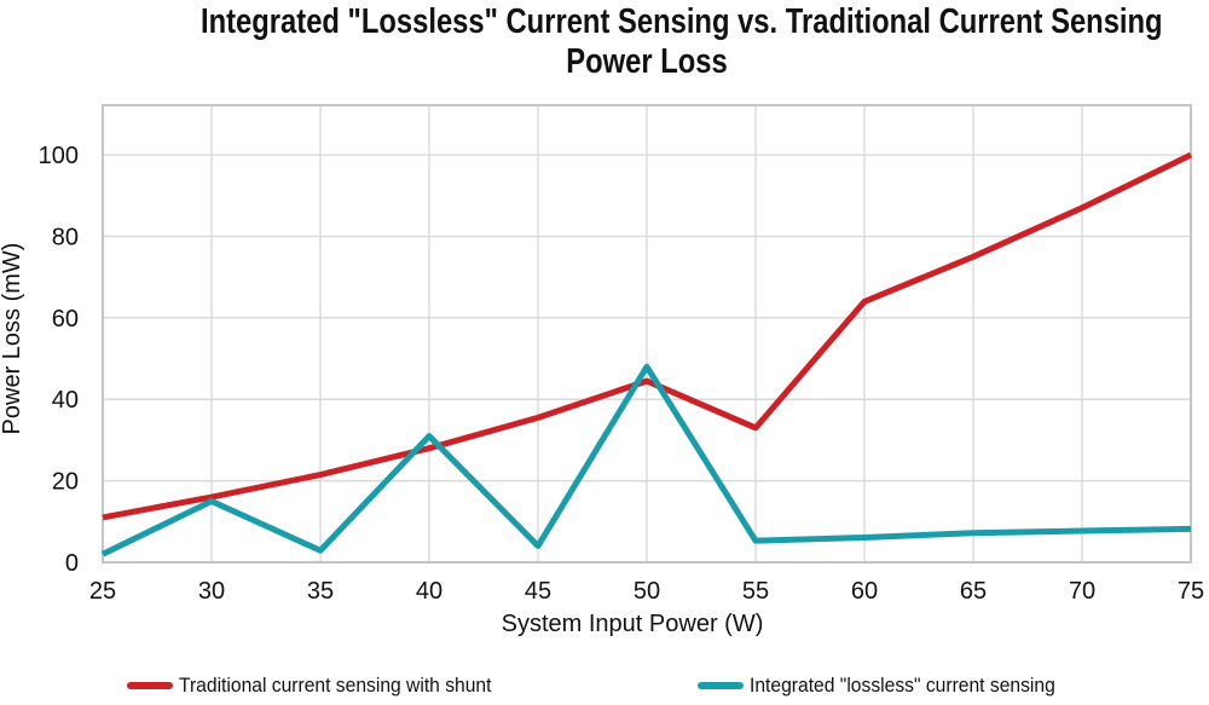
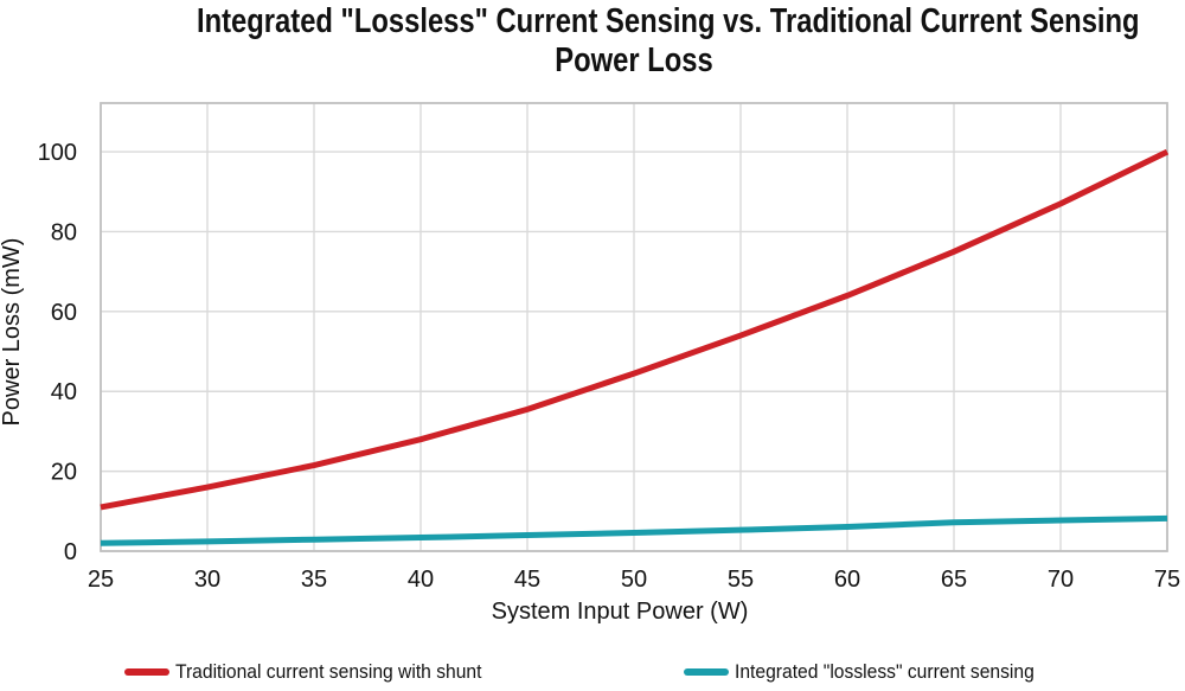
Integrated "lossless" current sensing/30: 15 -> 2
Integrated "lossless" current sensing/40: 31 -> 3
Integrated "lossless" current sensing/50: 48 -> 5
Traditional current sensing with shunt/55: 33 -> 54
